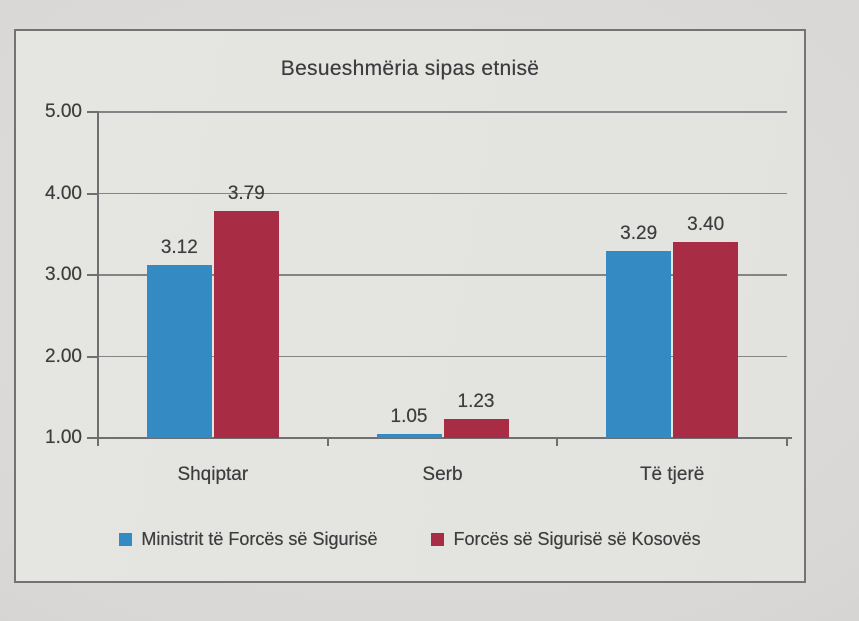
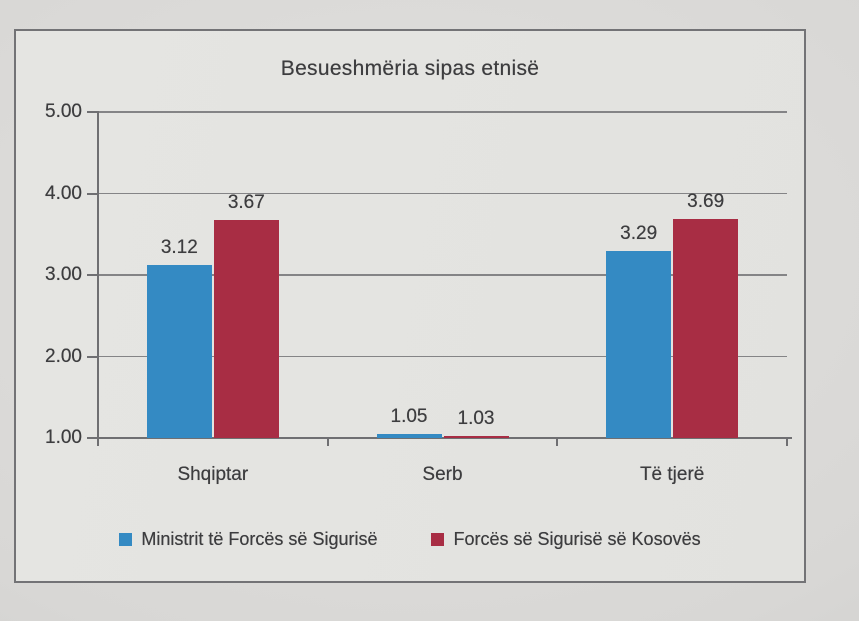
Forcës së Sigurisë së Kosovës/Shqiptar: 3.79 -> 3.67
Forcës së Sigurisë së Kosovës/Serb: 1.23 -> 1.03
Forcës së Sigurisë së Kosovës/Të tjerë: 3.40 -> 3.69
